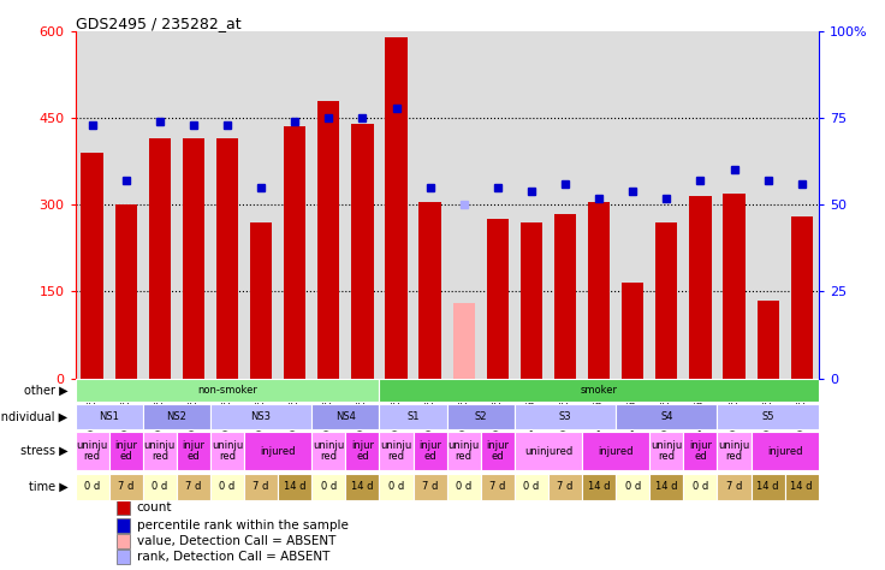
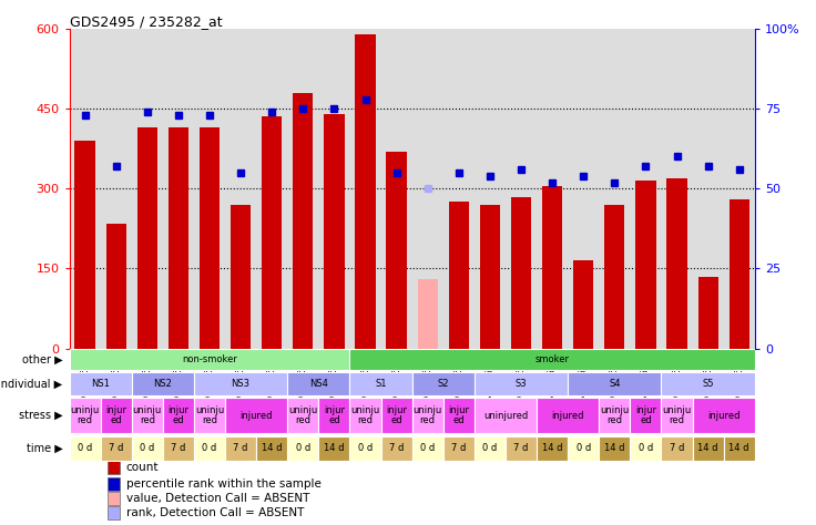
GSM122531: 300 -> 235
GSM122529: 305 -> 370
